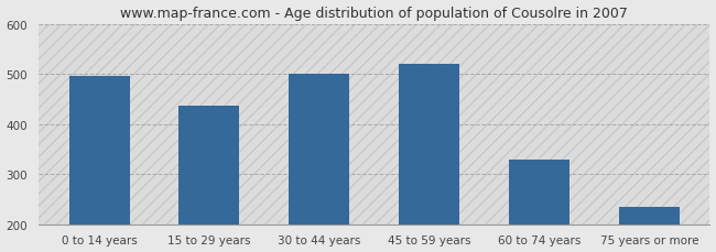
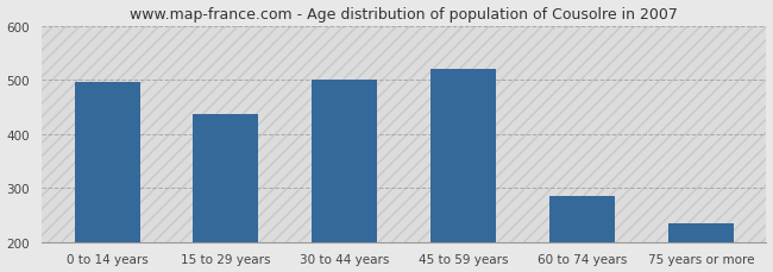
60 to 74 years: 328 -> 285
